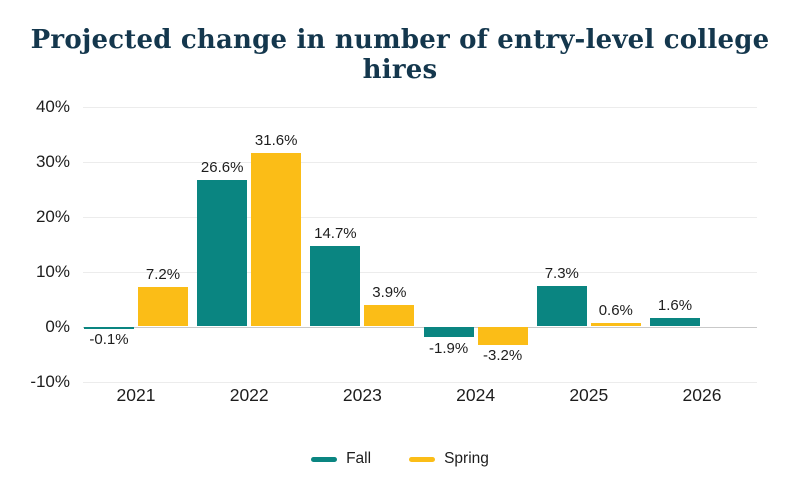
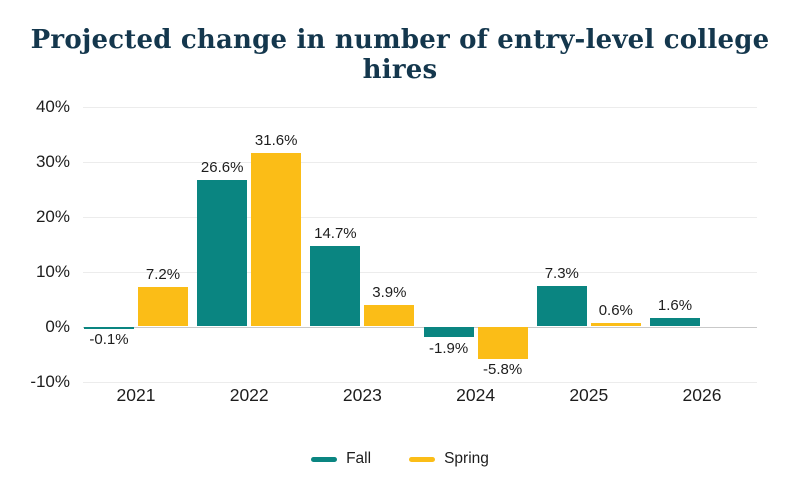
Spring/2024: -3.2% -> -5.8%
